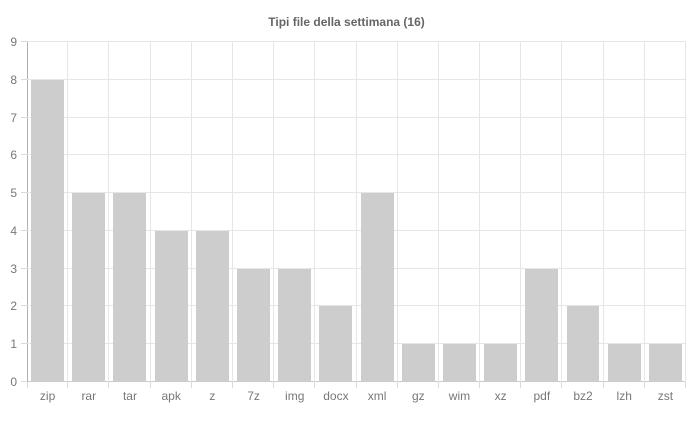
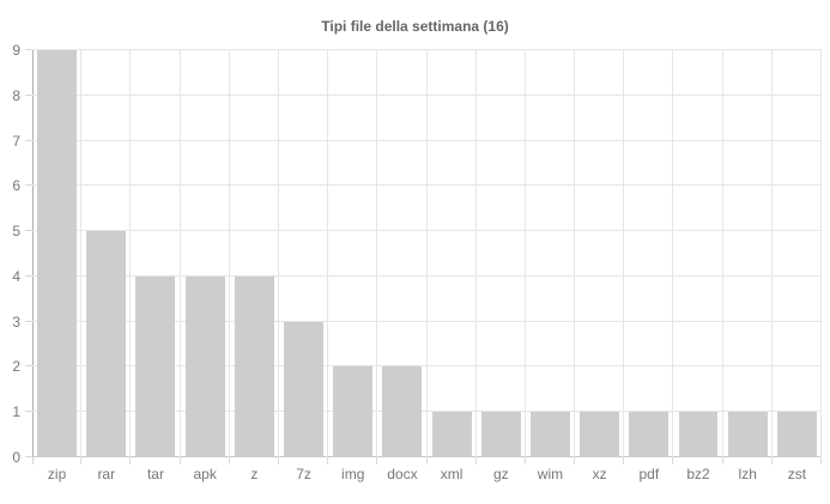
zip: 8 -> 9
tar: 5 -> 4
img: 3 -> 2
xml: 5 -> 1
pdf: 3 -> 1
bz2: 2 -> 1
